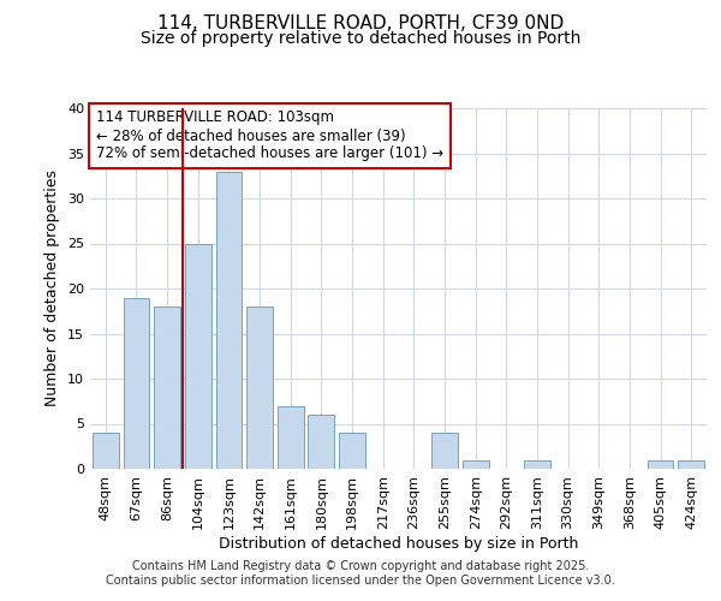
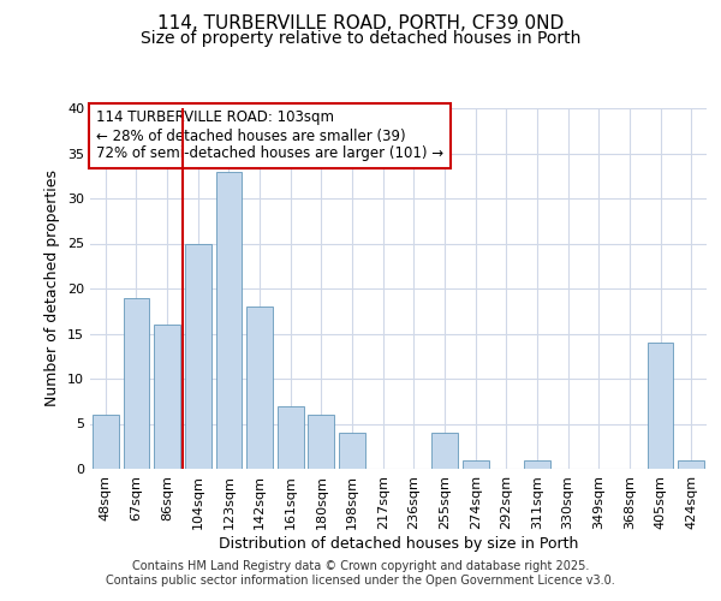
48sqm: 4 -> 6
86sqm: 18 -> 16
405sqm: 1 -> 14
